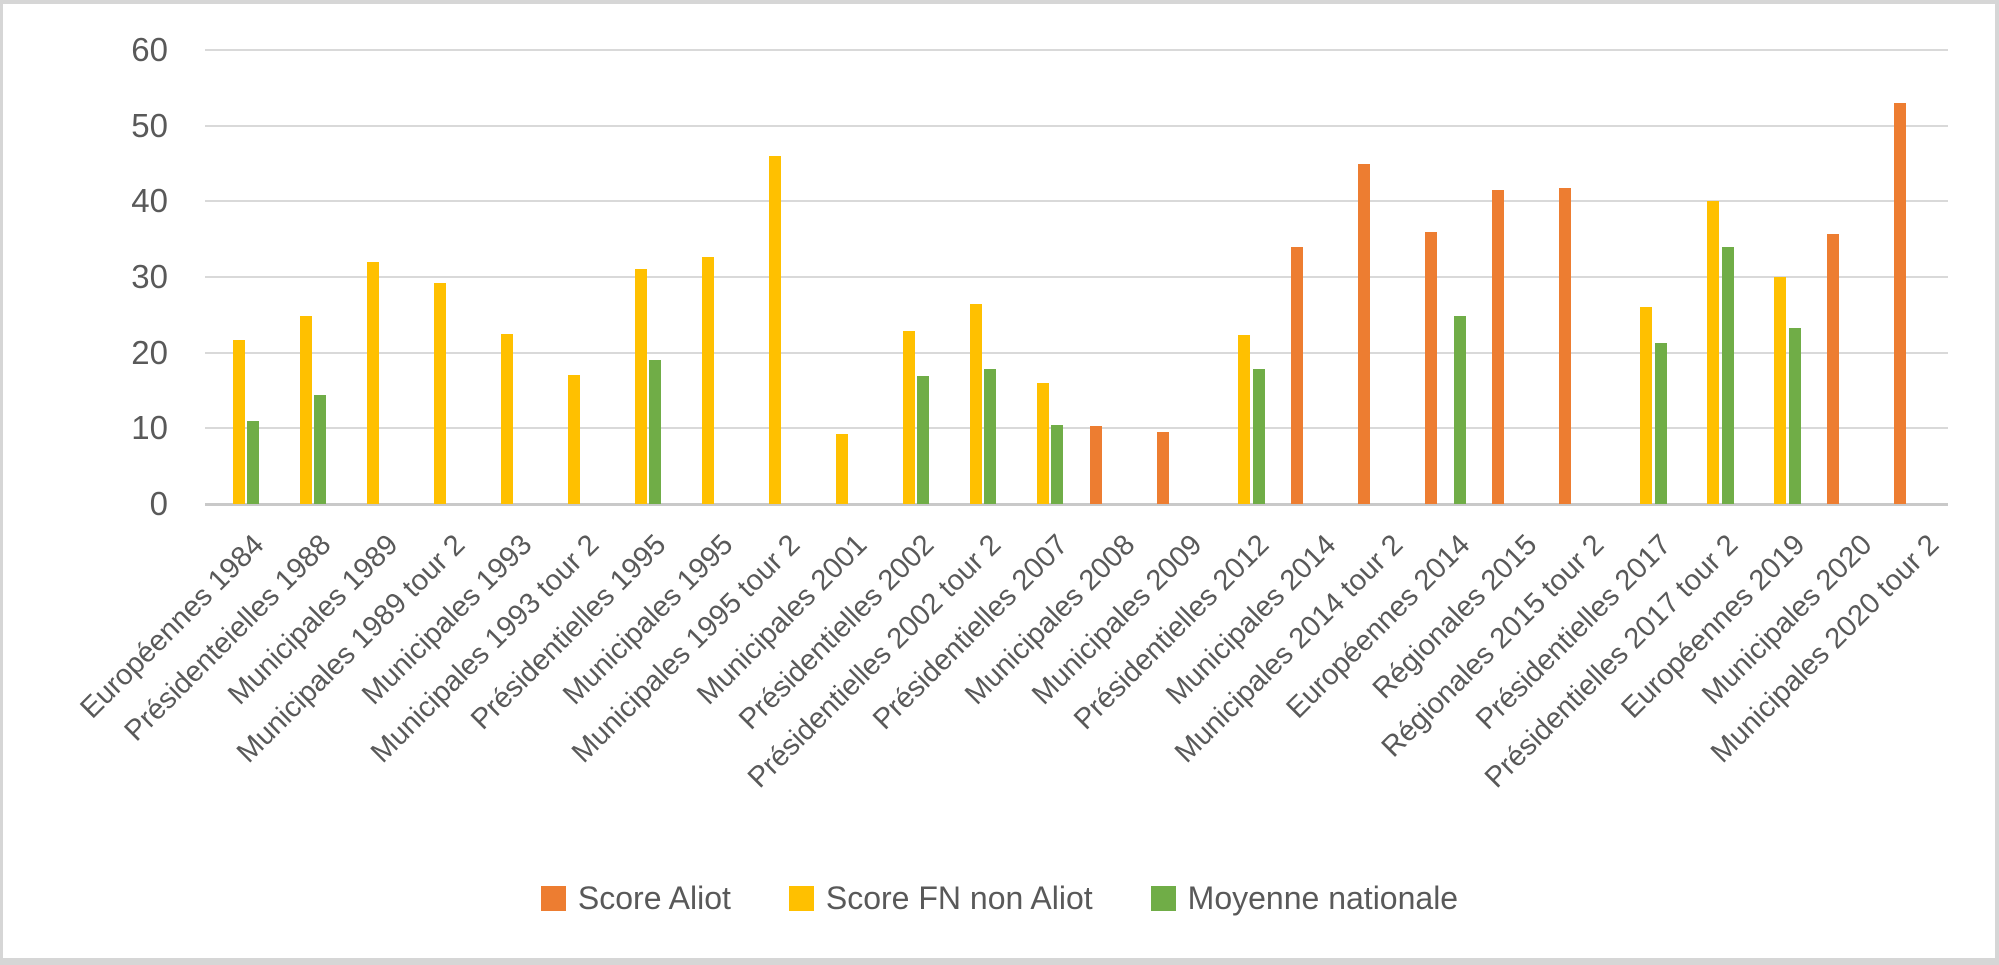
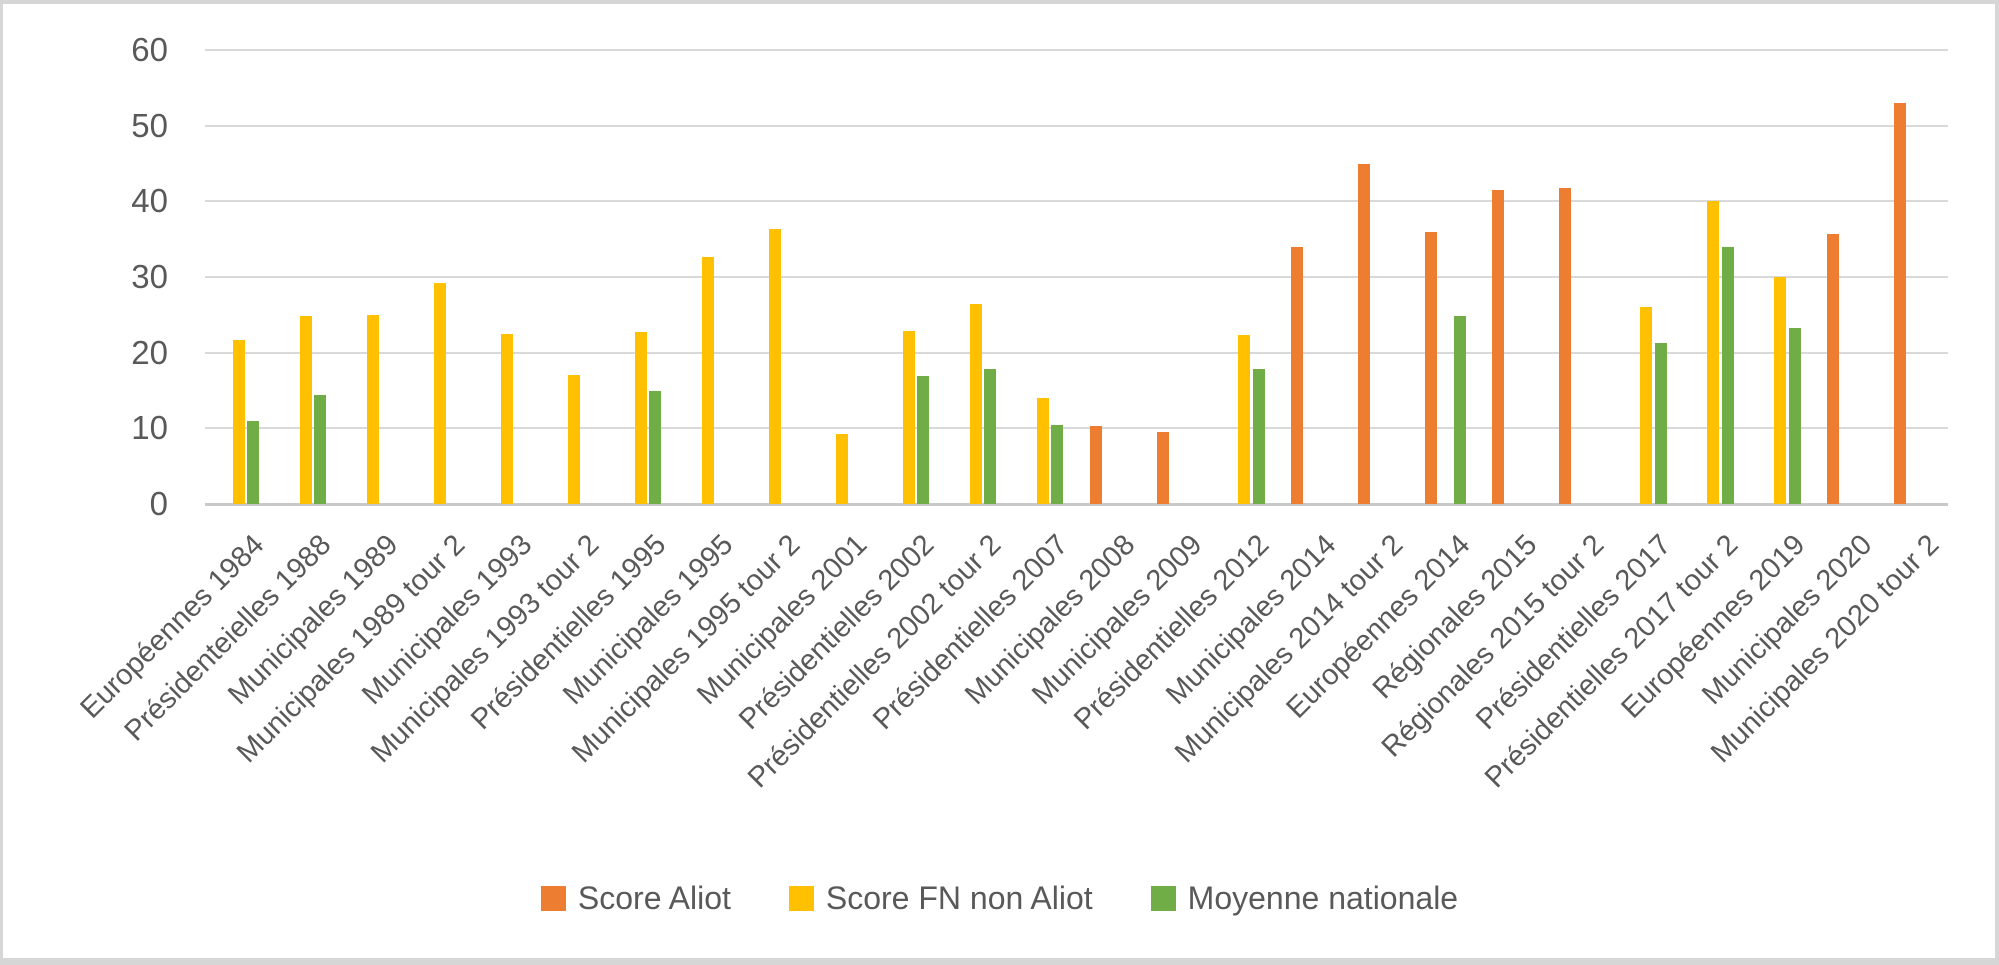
Score FN non Aliot/Municipales 1989: 32 -> 25
Score FN non Aliot/Présidentielles 1995: 31 -> 23
Moyenne nationale/Présidentielles 1995: 19 -> 15
Score FN non Aliot/Municipales 1995 tour 2: 46 -> 36
Score FN non Aliot/Présidentielles 2007: 16 -> 14
